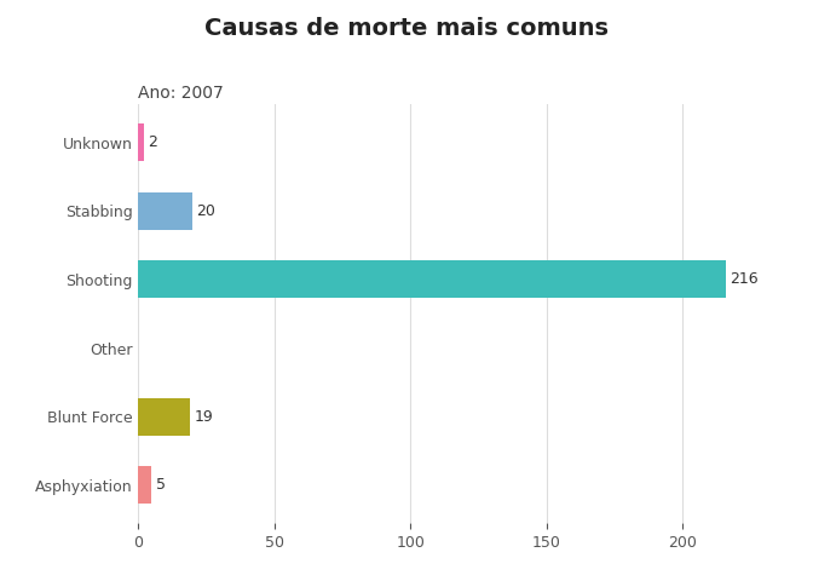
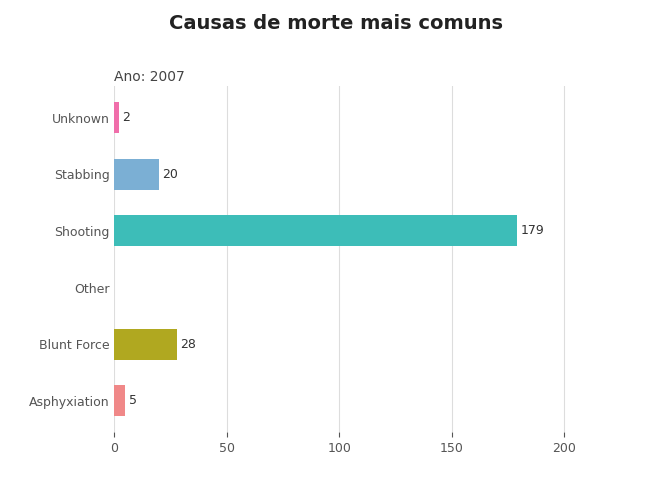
Shooting: 216 -> 179
Blunt Force: 19 -> 28
